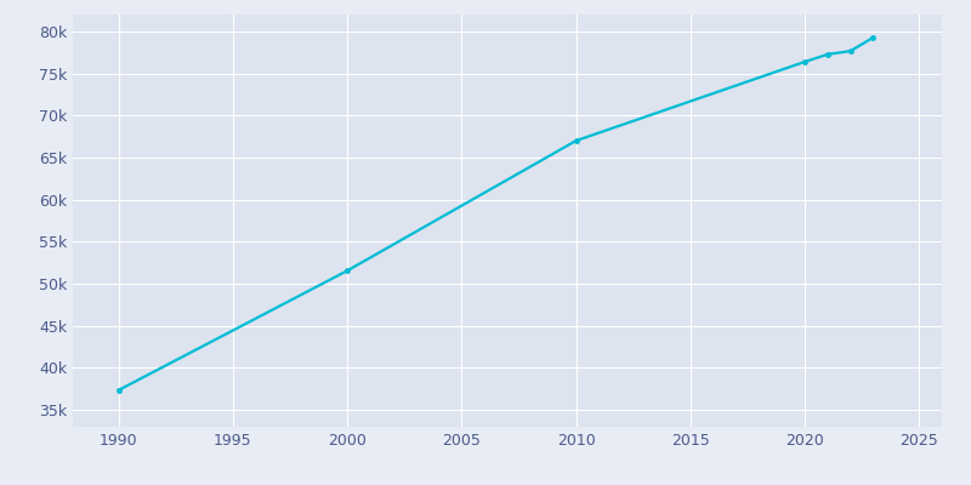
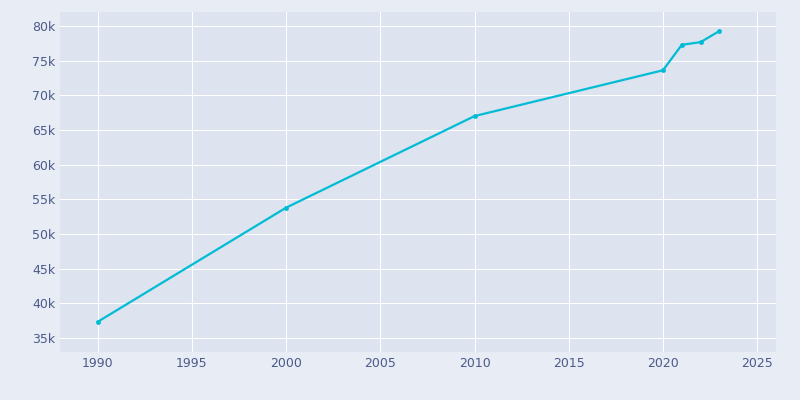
2000: 51.6k -> 53.8k
2020: 76.4k -> 73.6k
